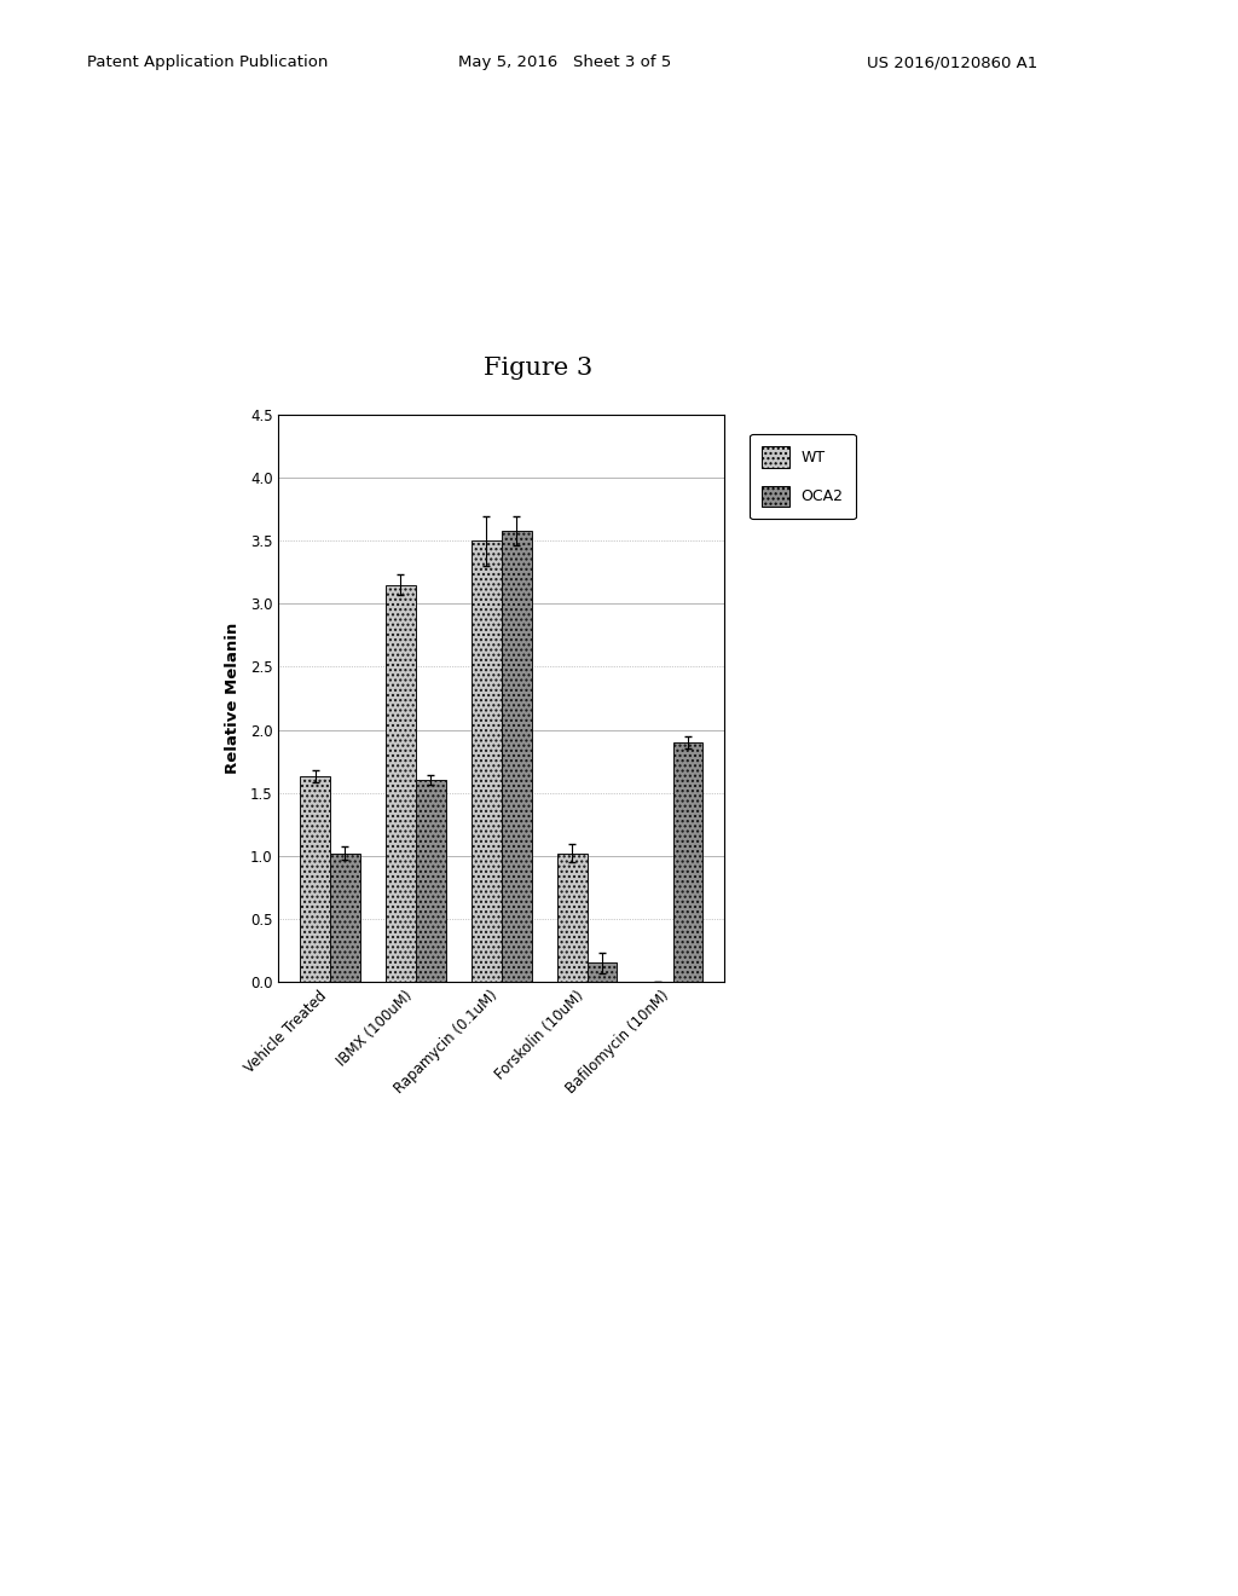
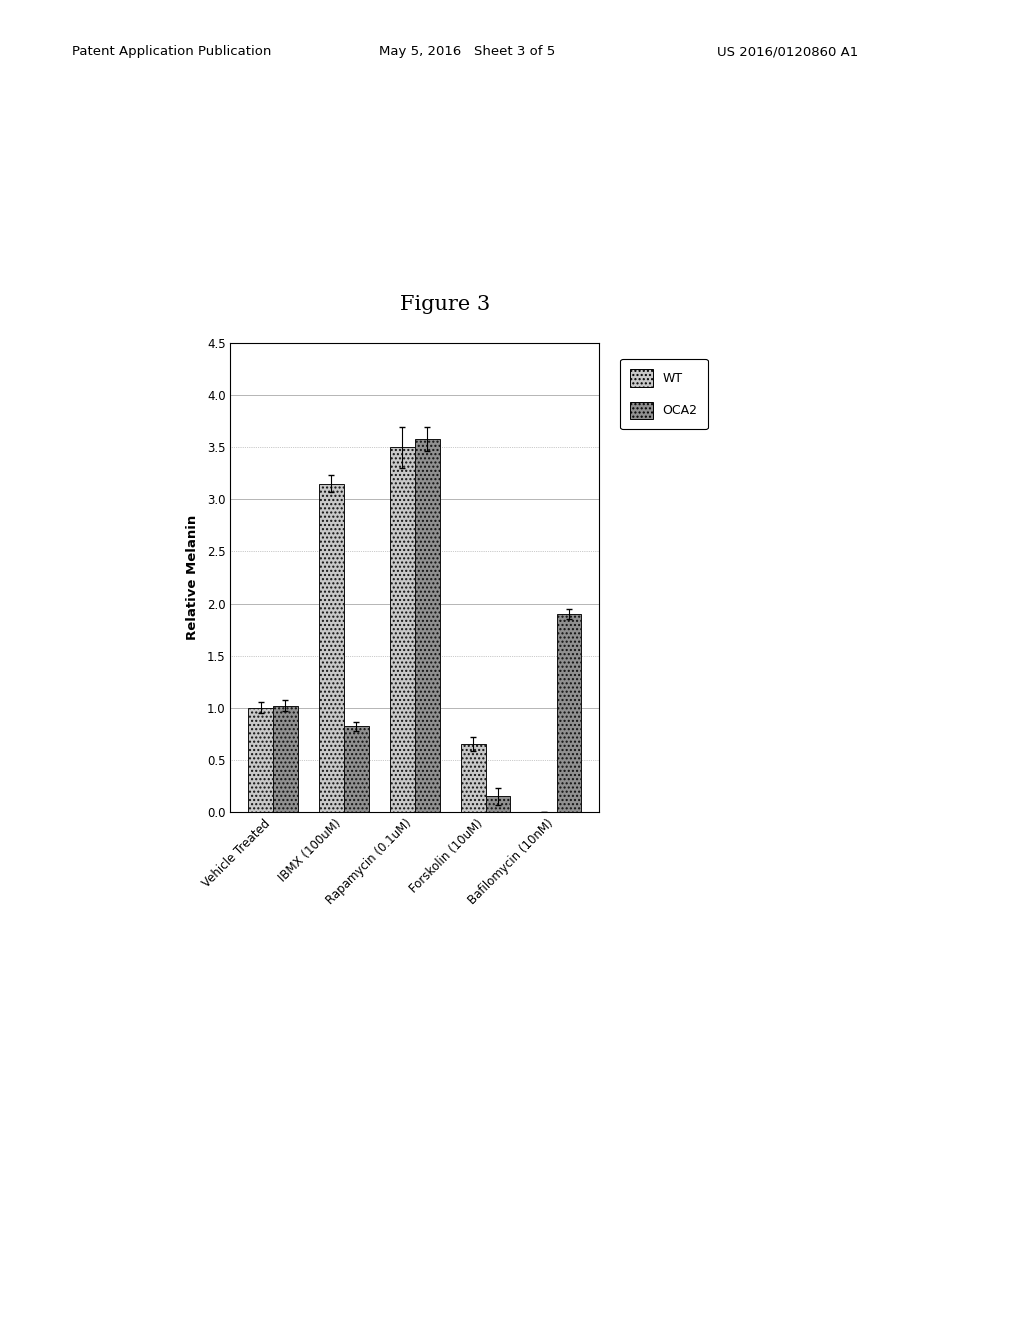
WT/Vehicle Treated: 1.63 -> 1.00
OCA2/IBMX (100uM): 1.60 -> 0.82
WT/Forskolin (10uM): 1.02 -> 0.65
